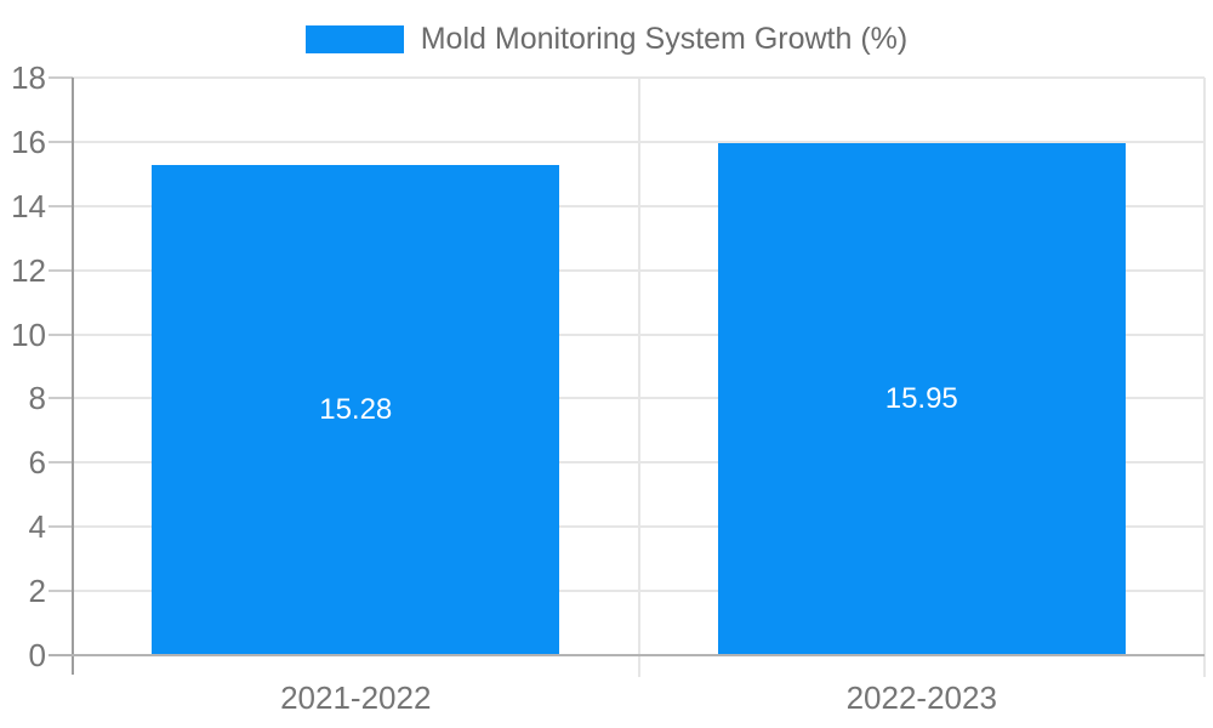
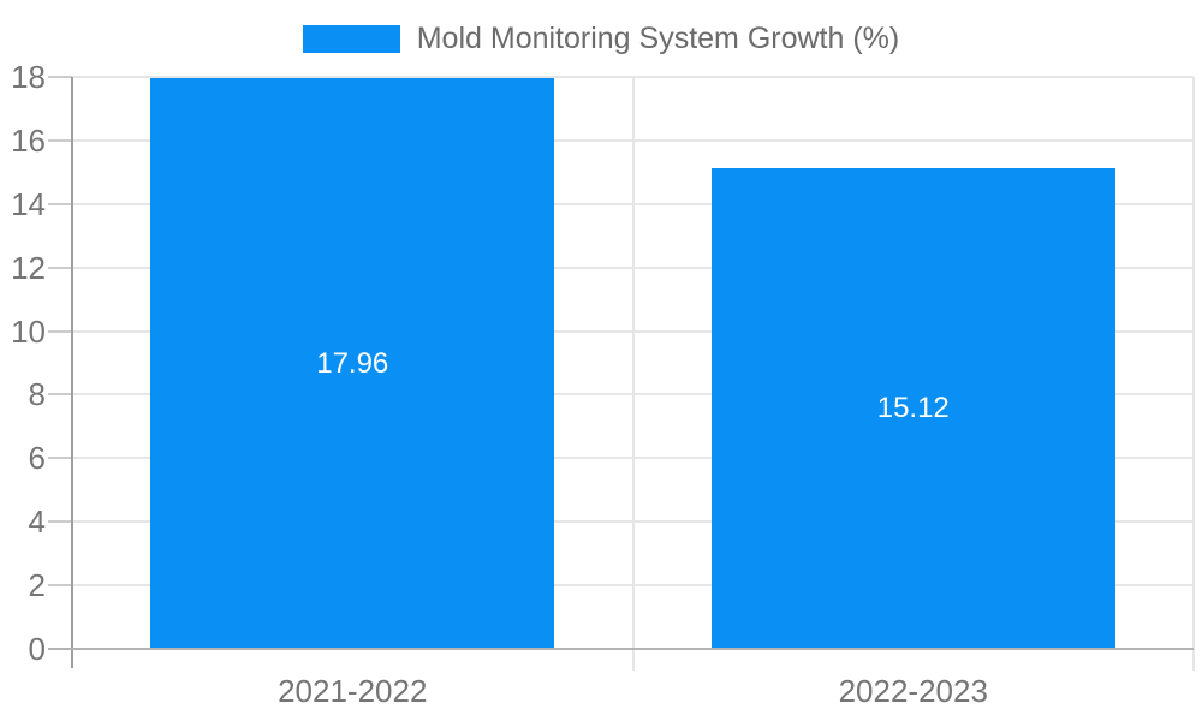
2021-2022: 15.28 -> 17.96
2022-2023: 15.95 -> 15.12
